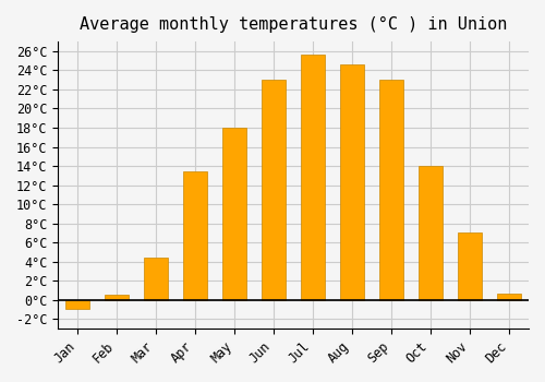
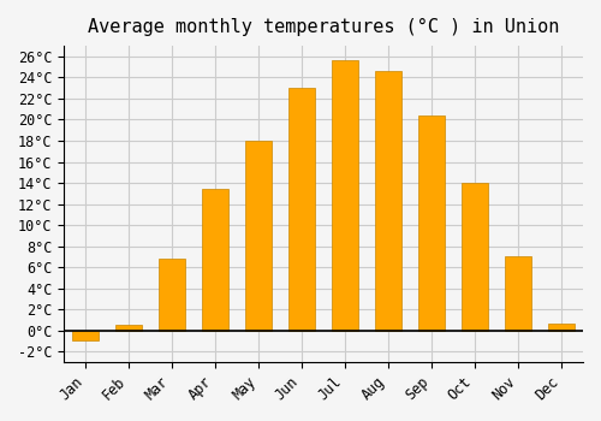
Mar: 4.4°C -> 6.8°C
Sep: 23.0°C -> 20.4°C
